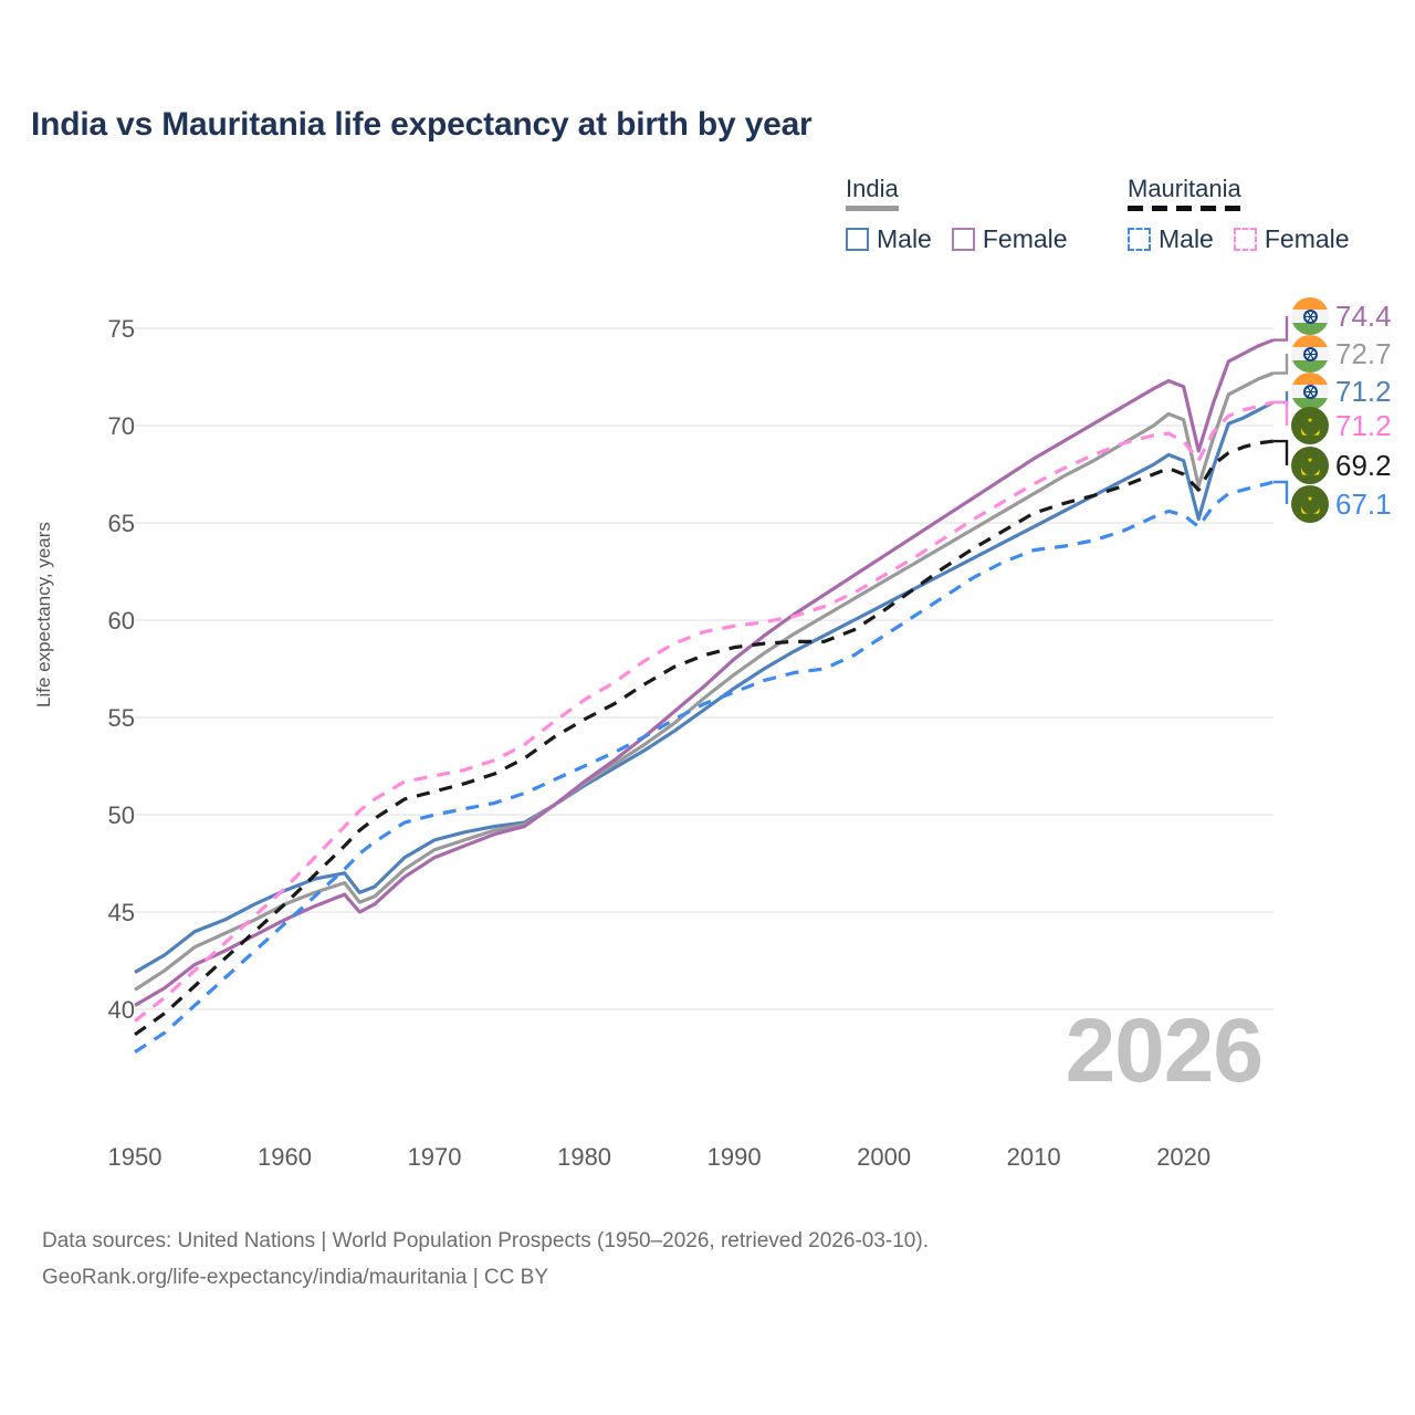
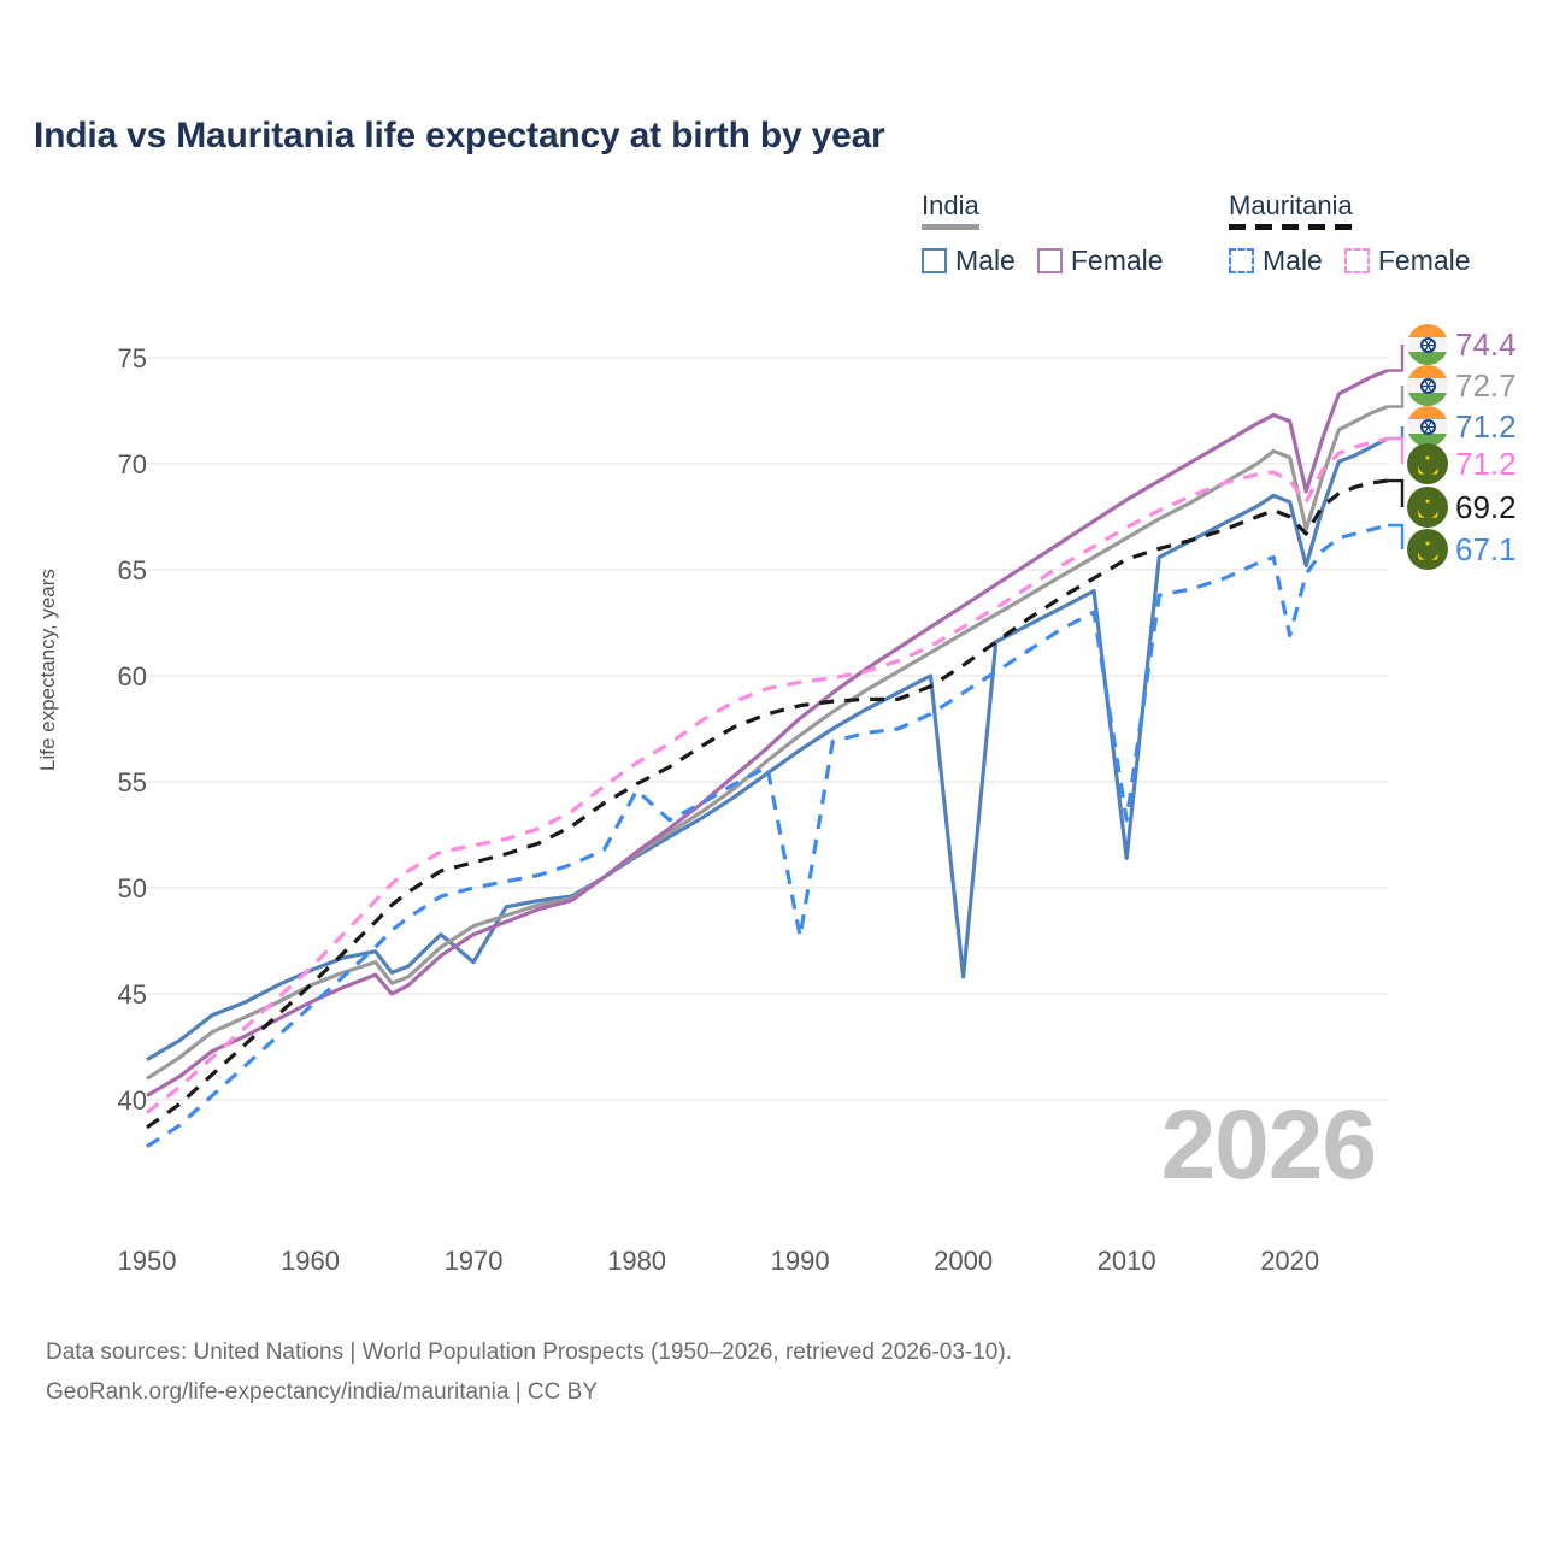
India Male/1970: 48.7 -> 46.5
Mauritania Male/1980: 52.5 -> 54.6
Mauritania Male/1990: 56.3 -> 47.7
India Male/2000: 60.8 -> 45.8
India Male/2010: 64.8 -> 51.4
Mauritania Male/2010: 63.6 -> 53.2
Mauritania Male/2020: 65.4 -> 61.9
